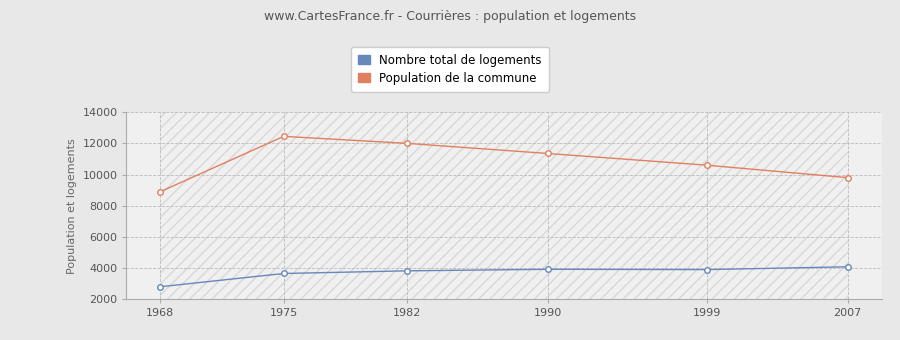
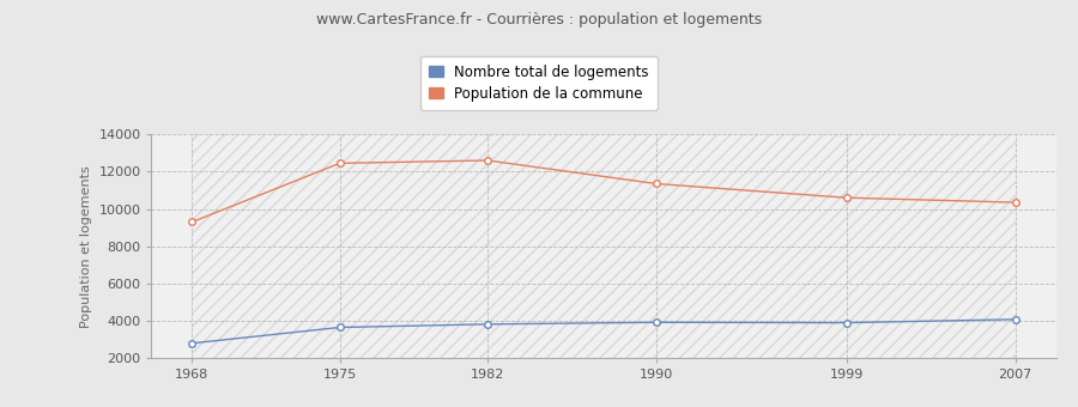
Population de la commune/1968: 8900 -> 9300
Population de la commune/1982: 12000 -> 12600
Population de la commune/2007: 9800 -> 10400
